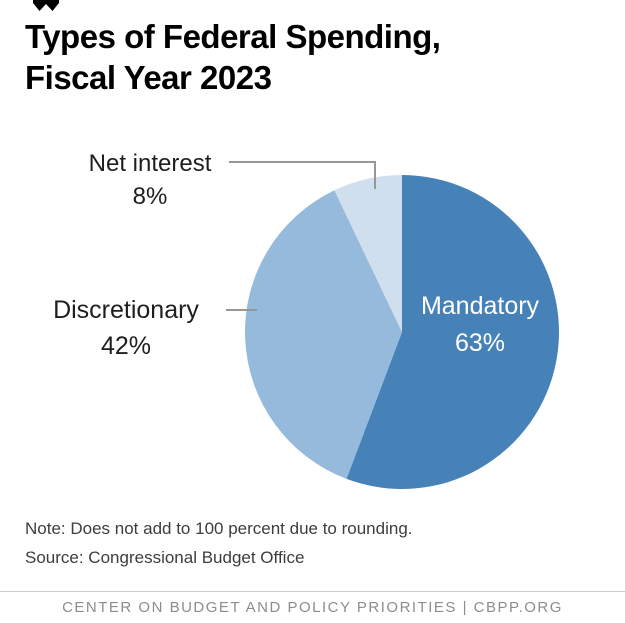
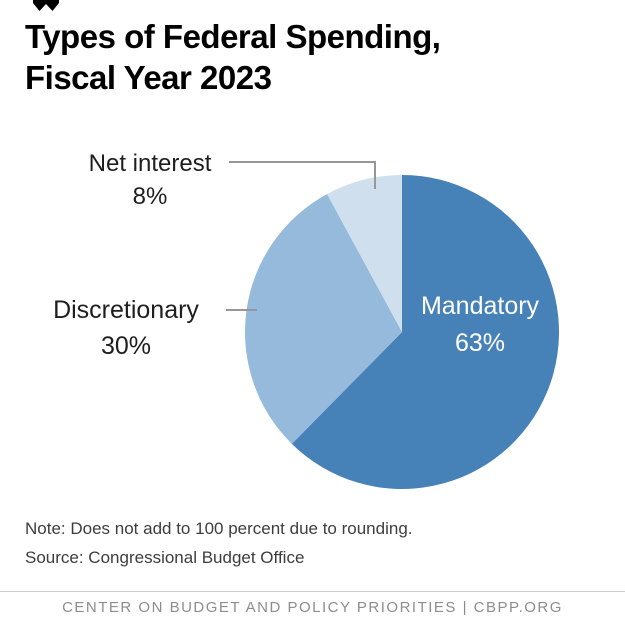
Discretionary: 42% -> 30%
